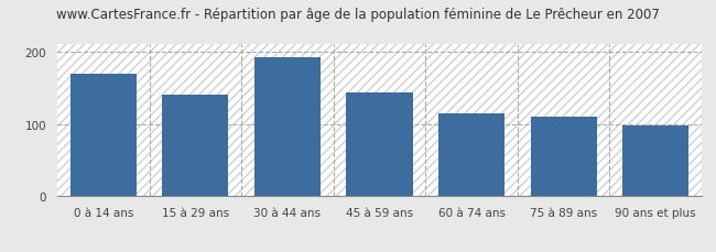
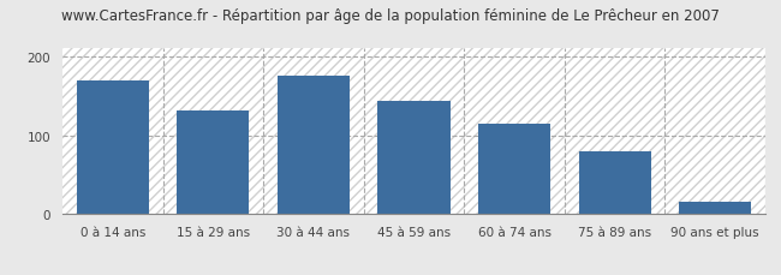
15 à 29 ans: 140 -> 132
30 à 44 ans: 192 -> 175
75 à 89 ans: 110 -> 79
90 ans et plus: 98 -> 16
